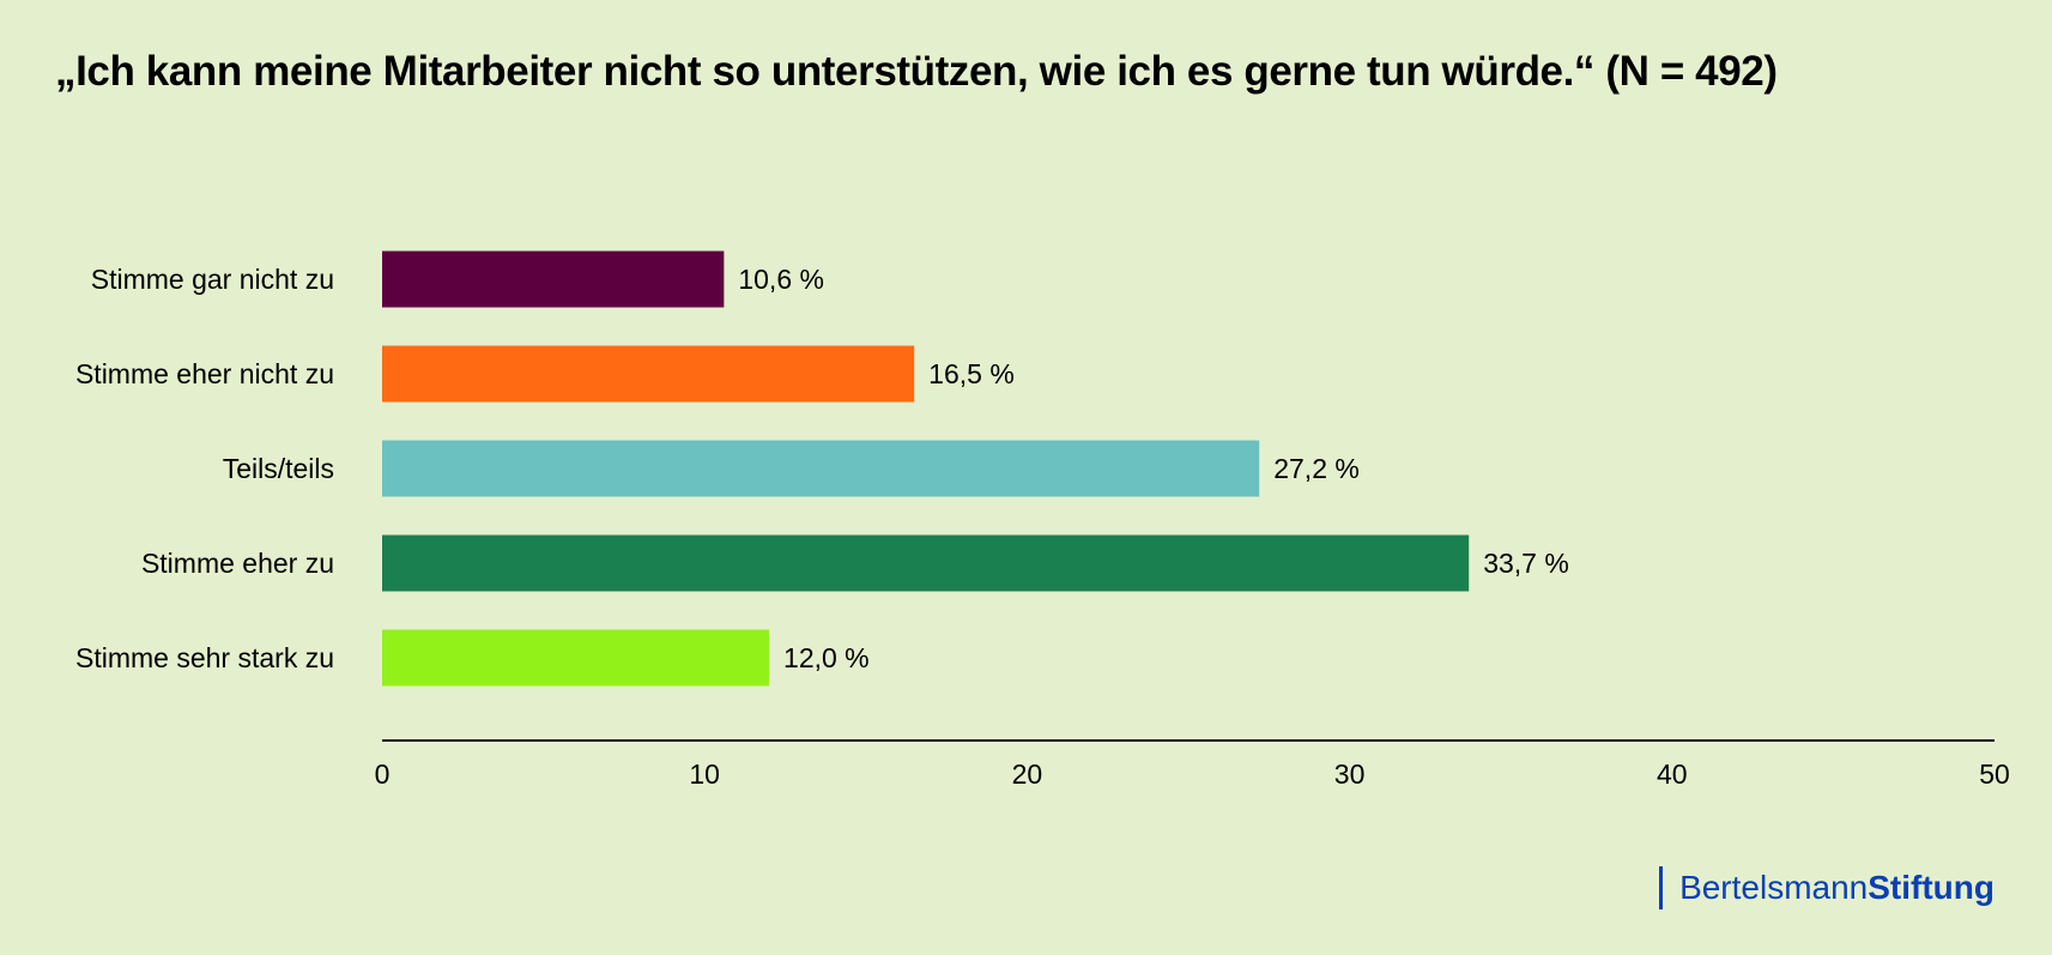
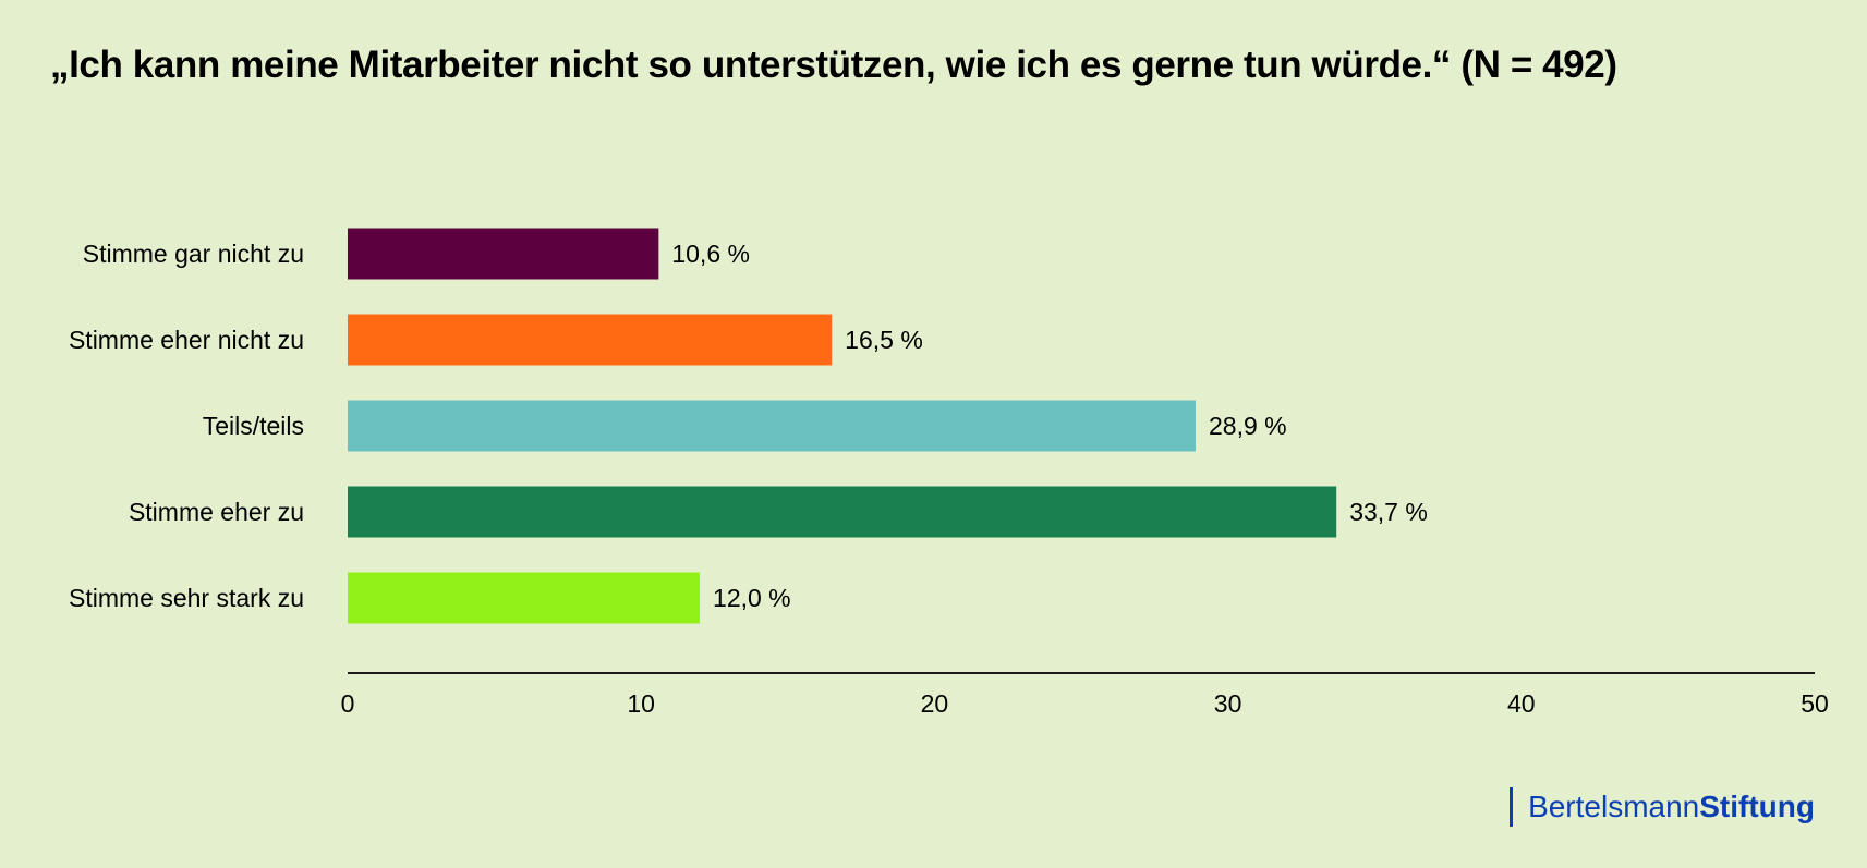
Teils/teils: 27,2 -> 28,9
